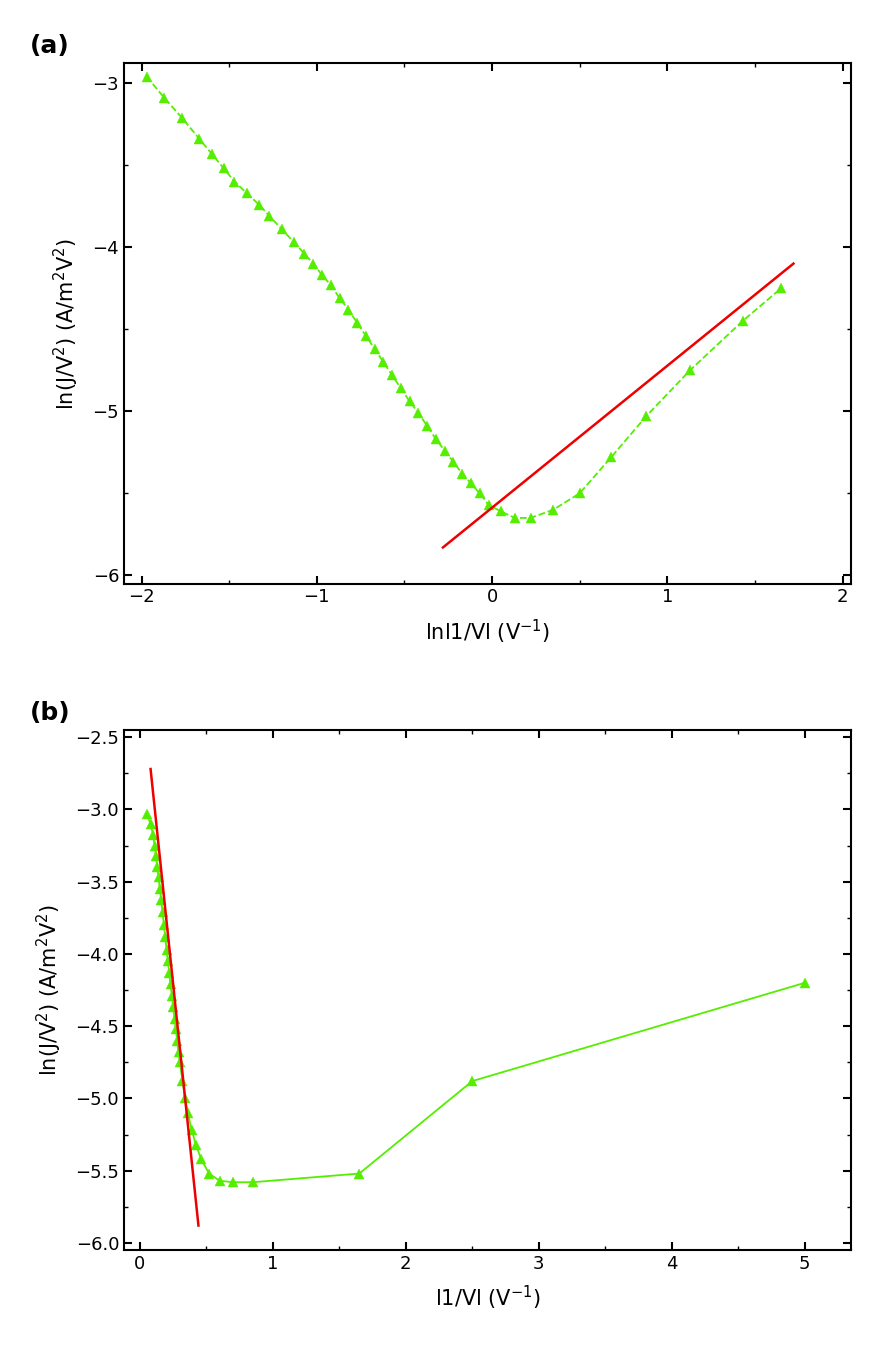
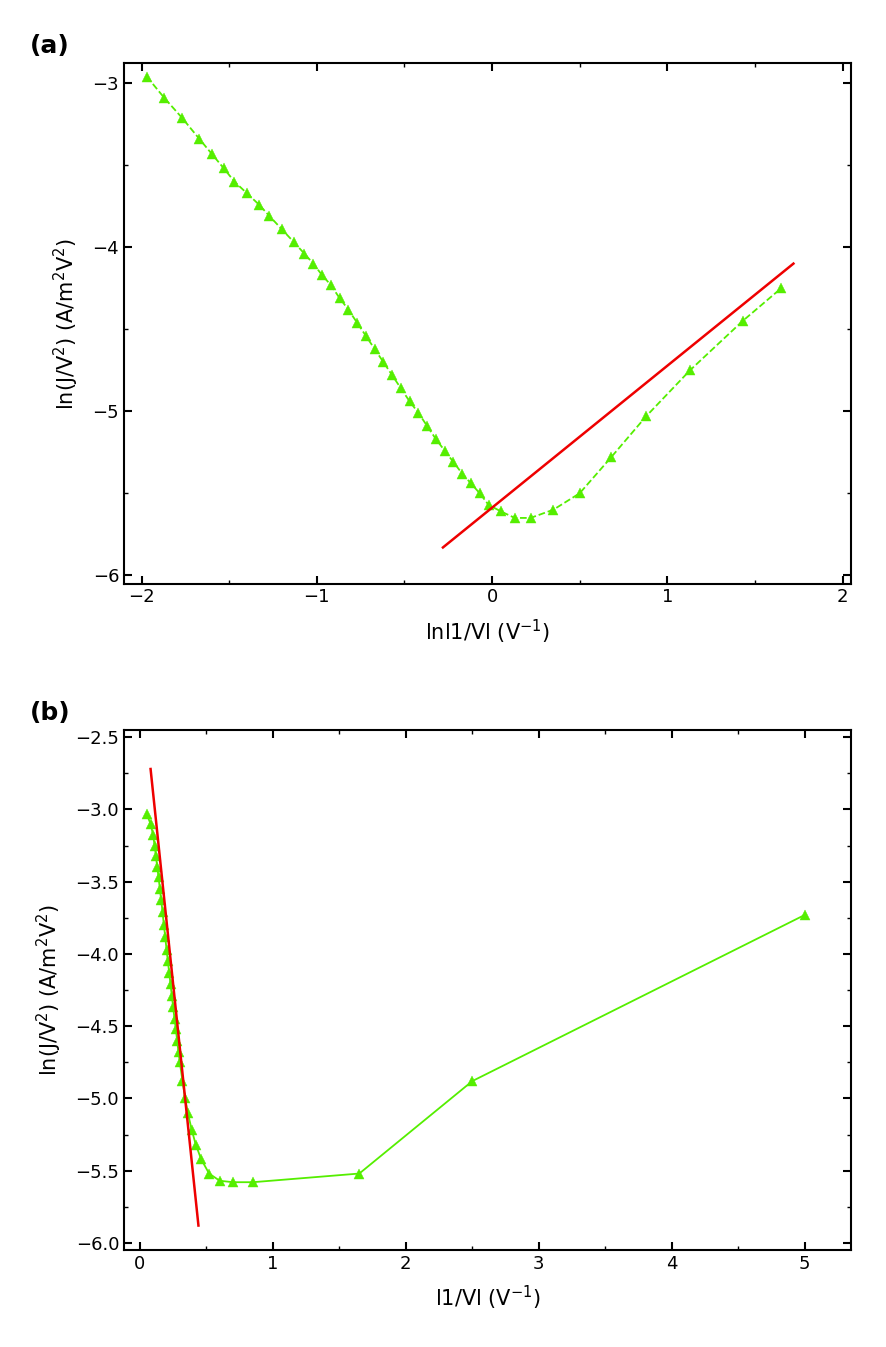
5: -4.20 -> -3.73
